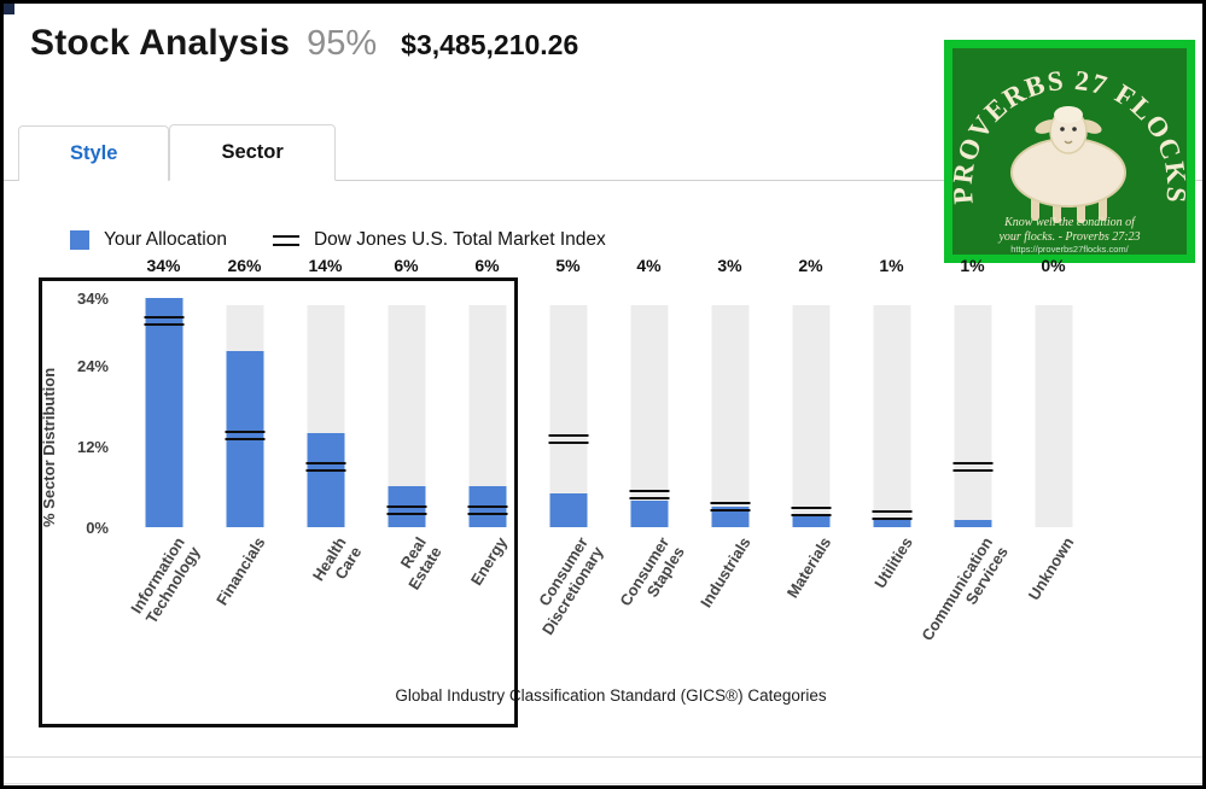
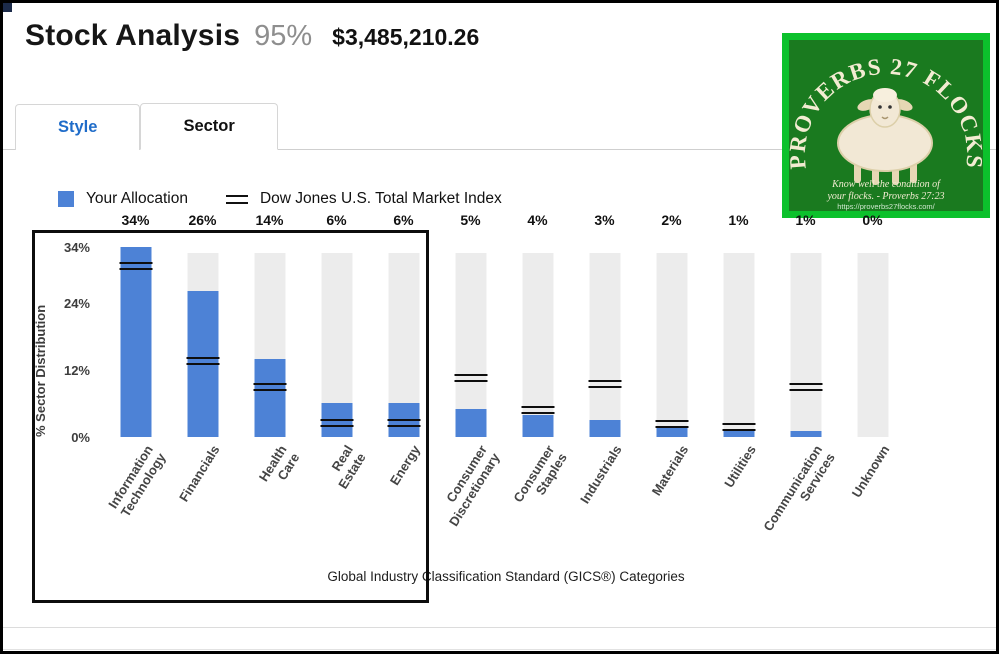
Dow Jones U.S. Total Market Index/Consumer Discretionary: 13% -> 10%
Dow Jones U.S. Total Market Index/Industrials: 3% -> 10%
